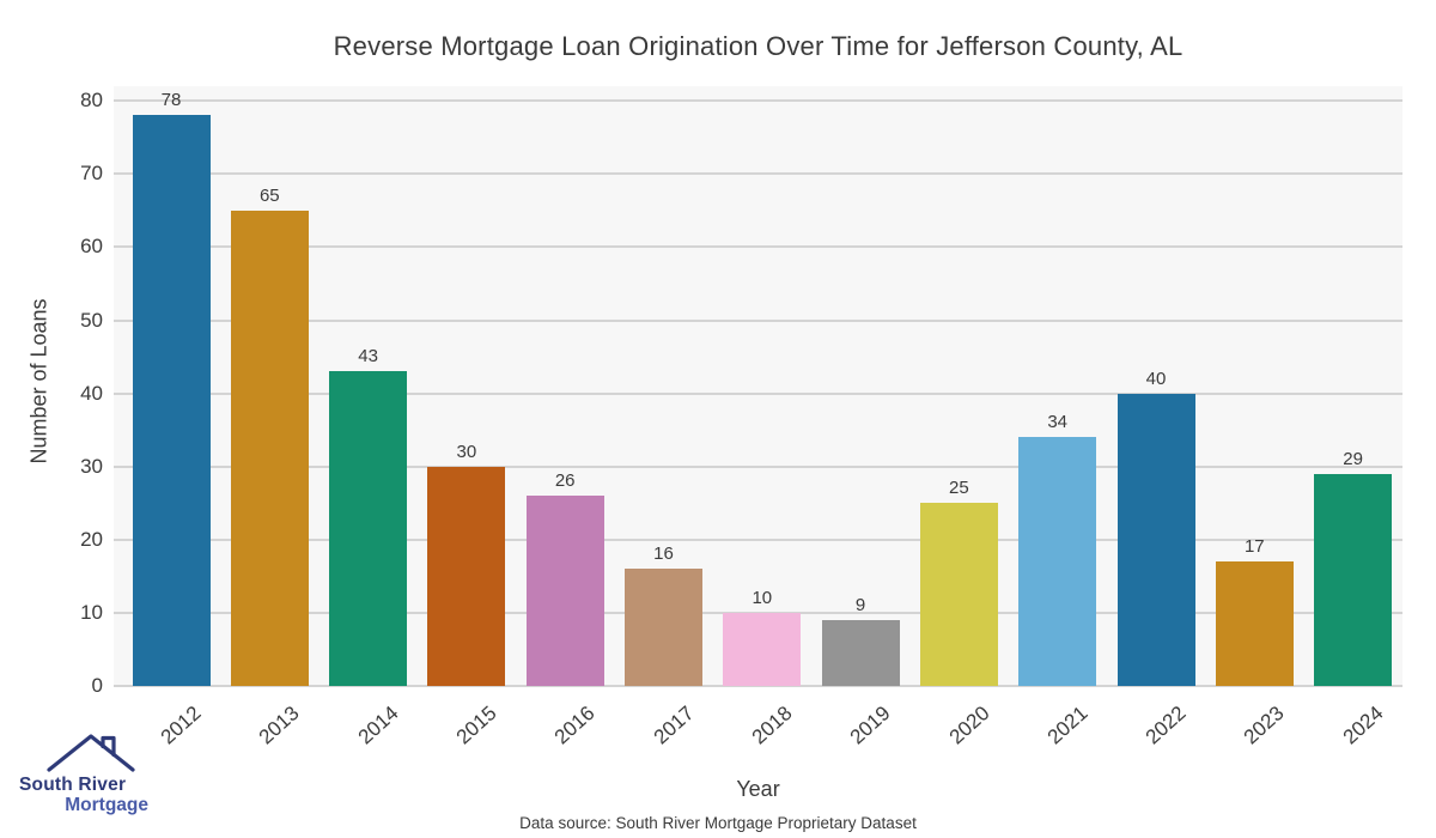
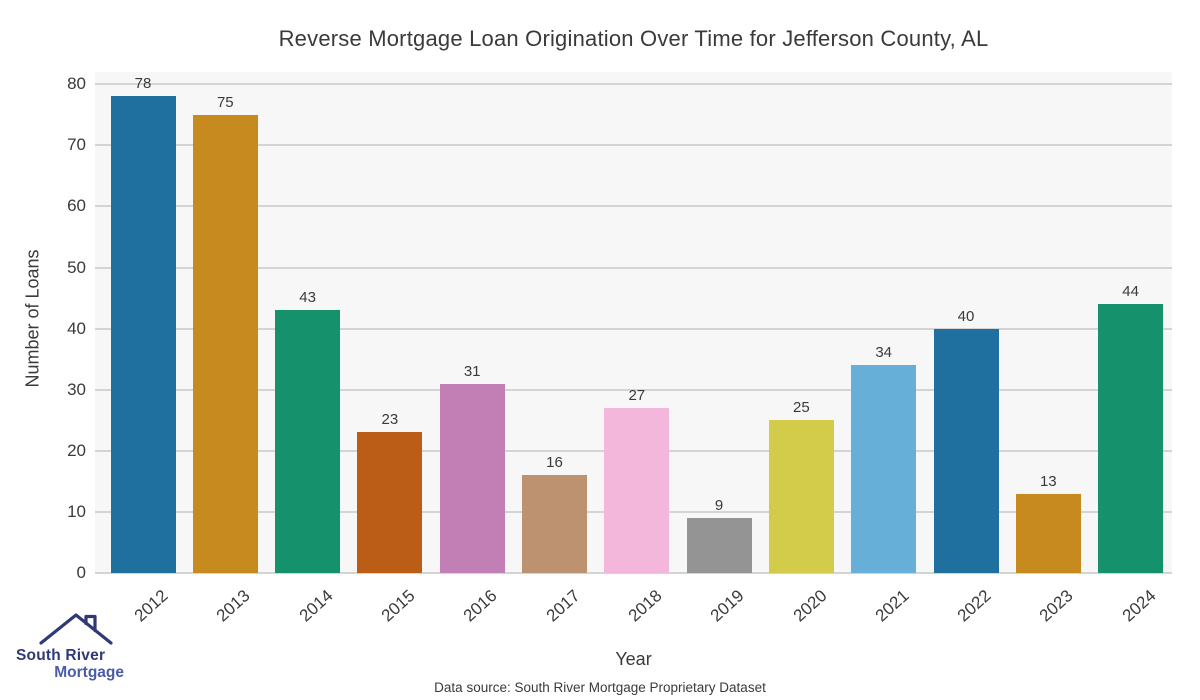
2013: 65 -> 75
2015: 30 -> 23
2016: 26 -> 31
2018: 10 -> 27
2023: 17 -> 13
2024: 29 -> 44
